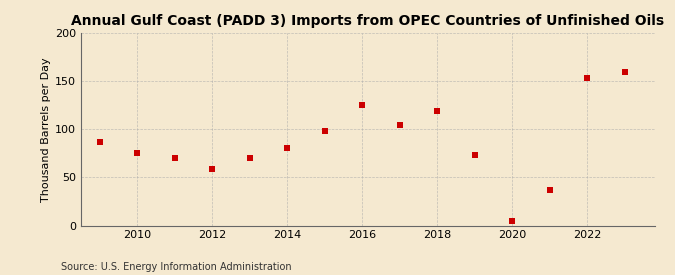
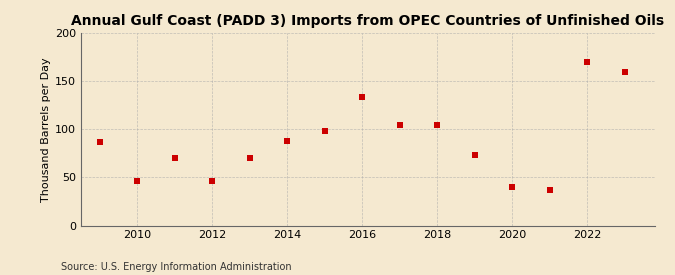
2010: 75 -> 46
2012: 59 -> 46
2014: 81 -> 88
2016: 125 -> 134
2018: 119 -> 104
2020: 5 -> 40
2022: 153 -> 170
